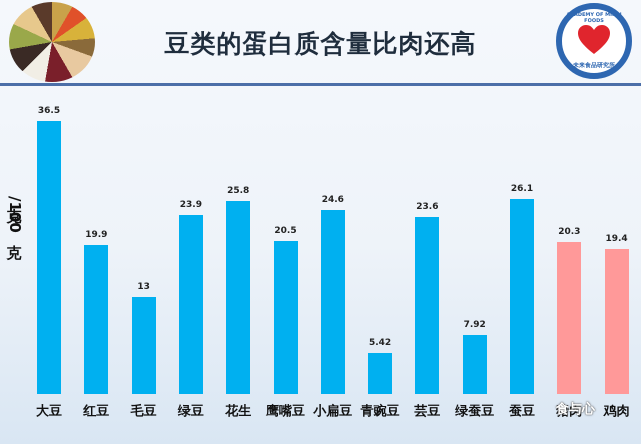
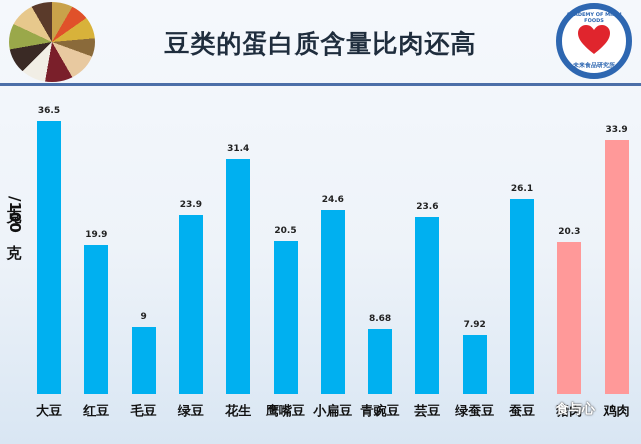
毛豆: 13 -> 9
花生: 25.8 -> 31.4
青豌豆: 5.42 -> 8.68
鸡肉: 19.4 -> 33.9
